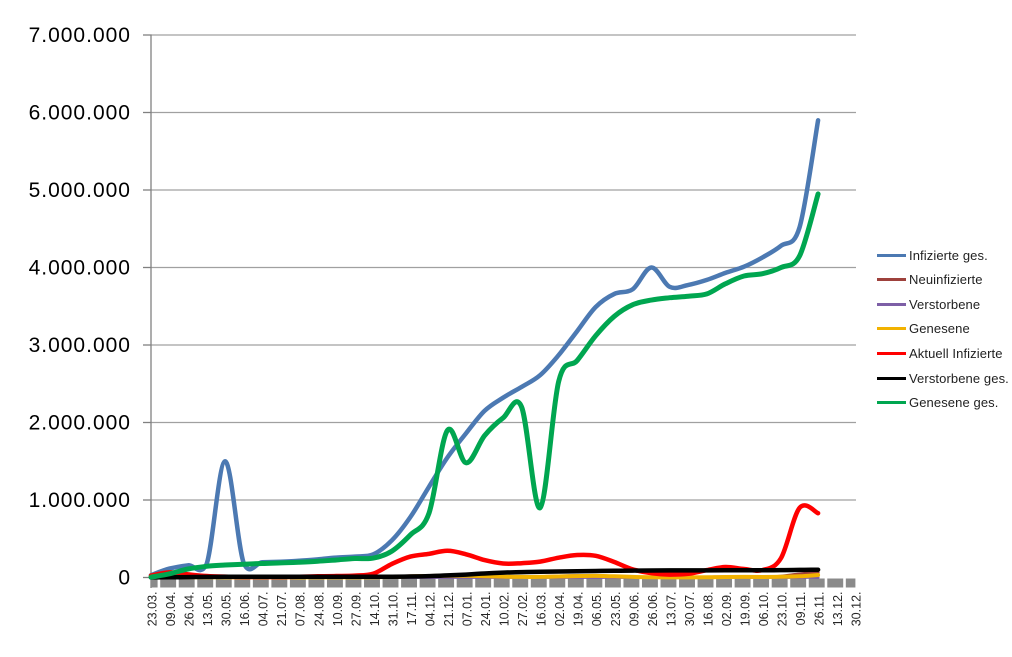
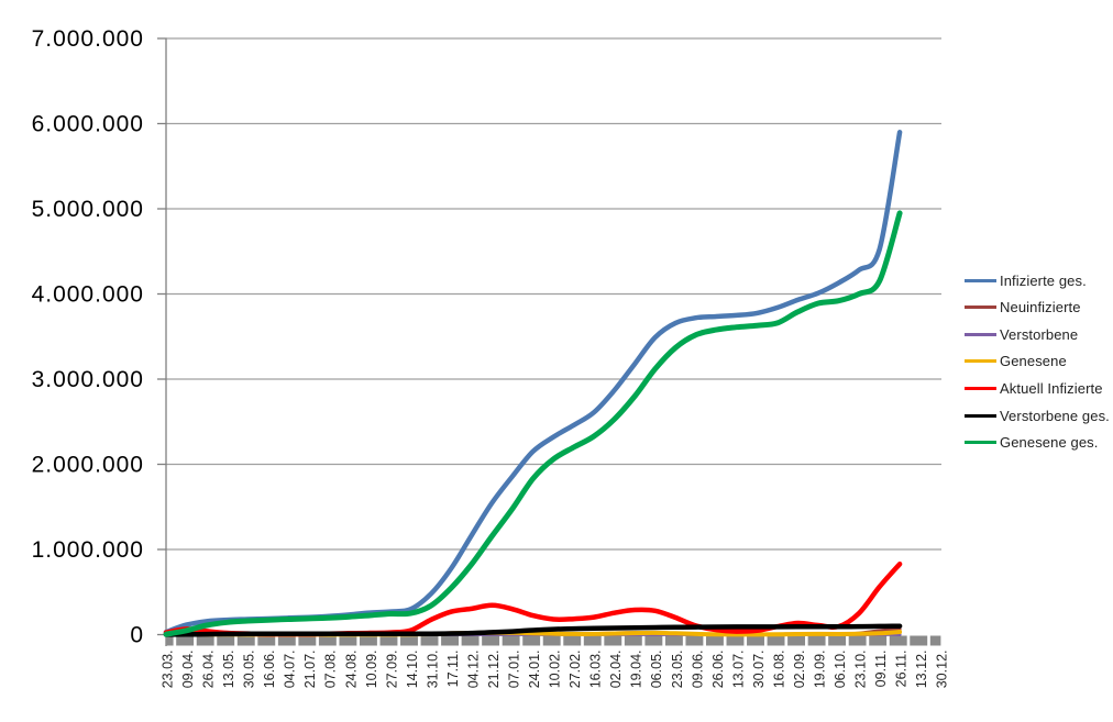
Infizierte ges./30.05.: 1500000 -> 200000
Genesene ges./21.12.: 1900000 -> 1200000
Genesene ges./16.03.: 900000 -> 2300000
Infizierte ges./26.06.: 4000000 -> 3700000
Aktuell Infizierte/09.11.: 900000 -> 600000
